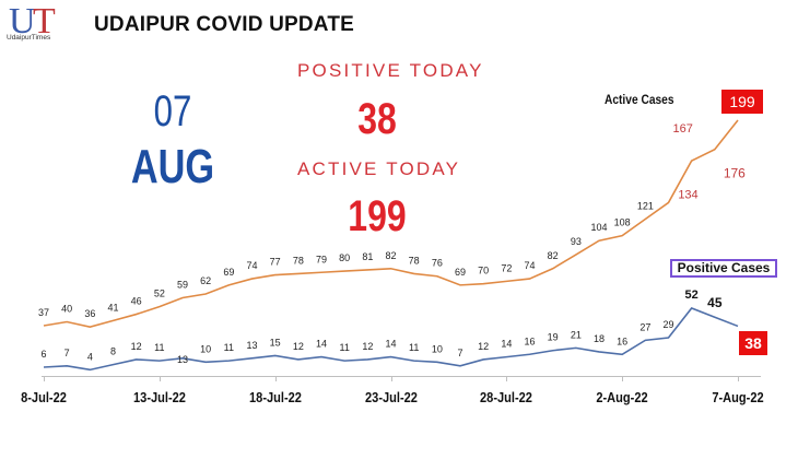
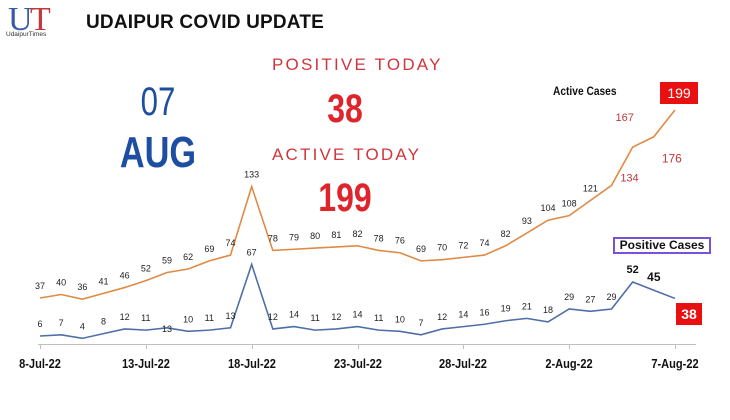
Active Cases/18-Jul-22: 77 -> 133
Positive Cases/18-Jul-22: 15 -> 67
Positive Cases/2-Aug-22: 16 -> 29
